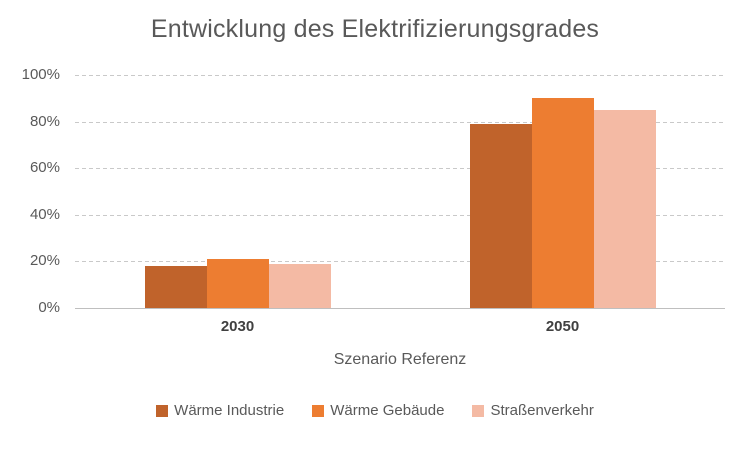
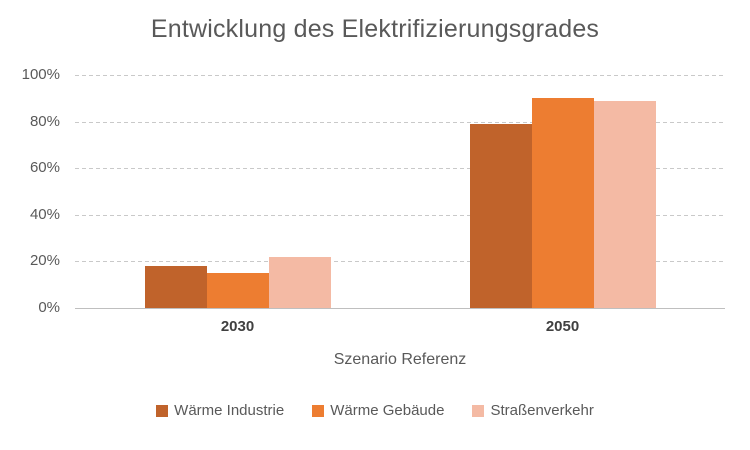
Wärme Gebäude/2030: 21% -> 15%
Straßenverkehr/2030: 19% -> 22%
Straßenverkehr/2050: 85% -> 89%
